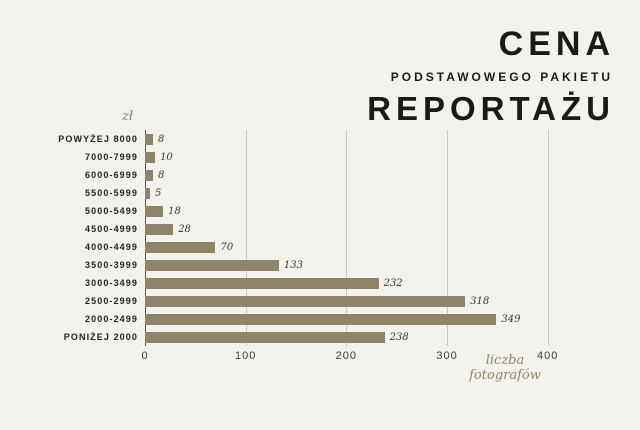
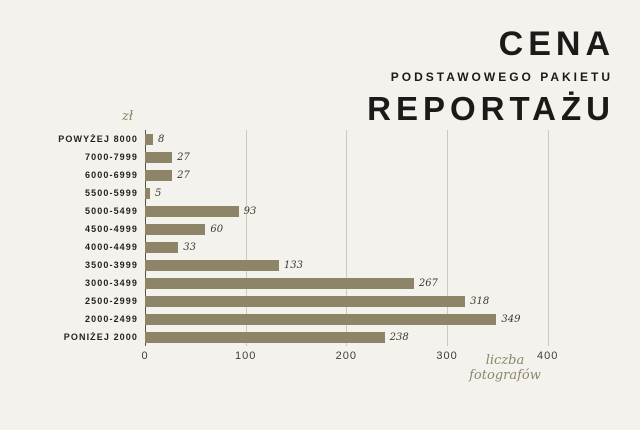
7000-7999: 10 -> 27
6000-6999: 8 -> 27
5000-5499: 18 -> 93
4500-4999: 28 -> 60
4000-4499: 70 -> 33
3000-3499: 232 -> 267
